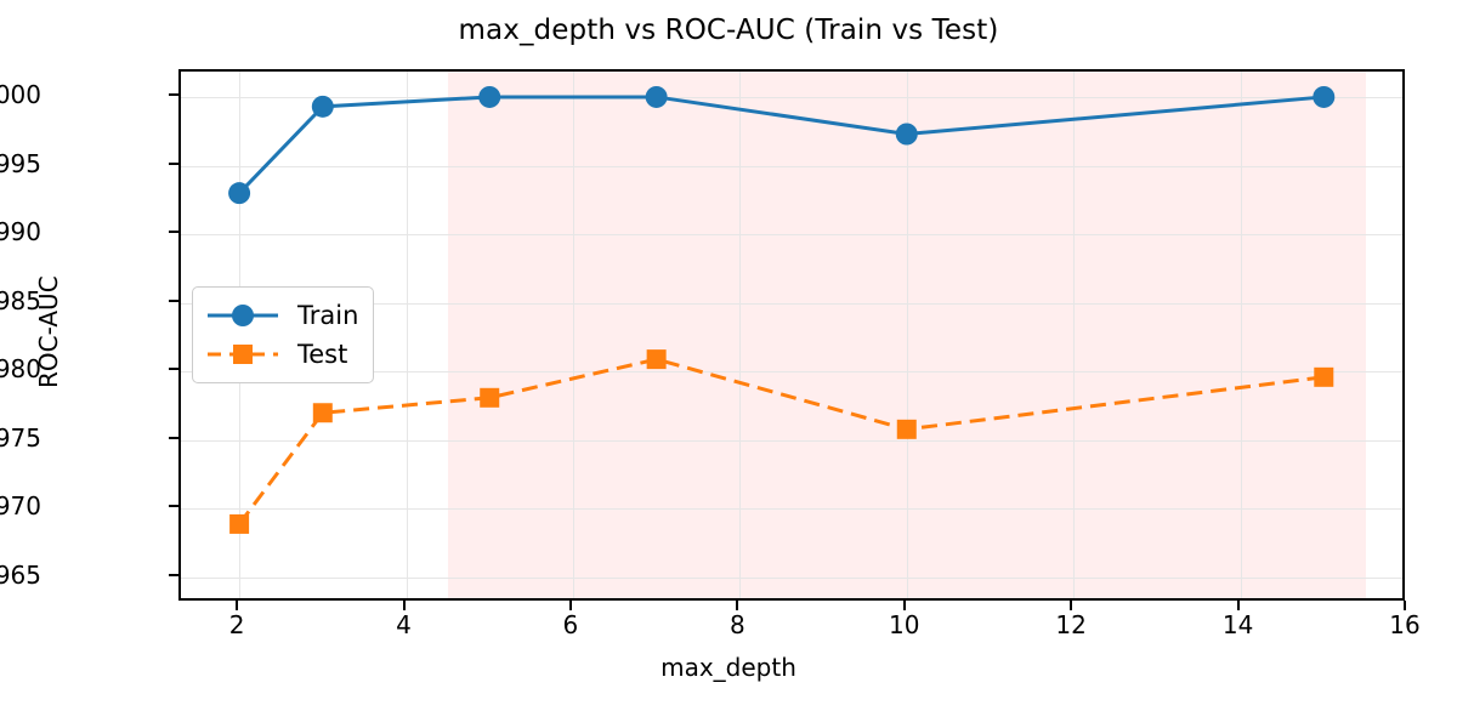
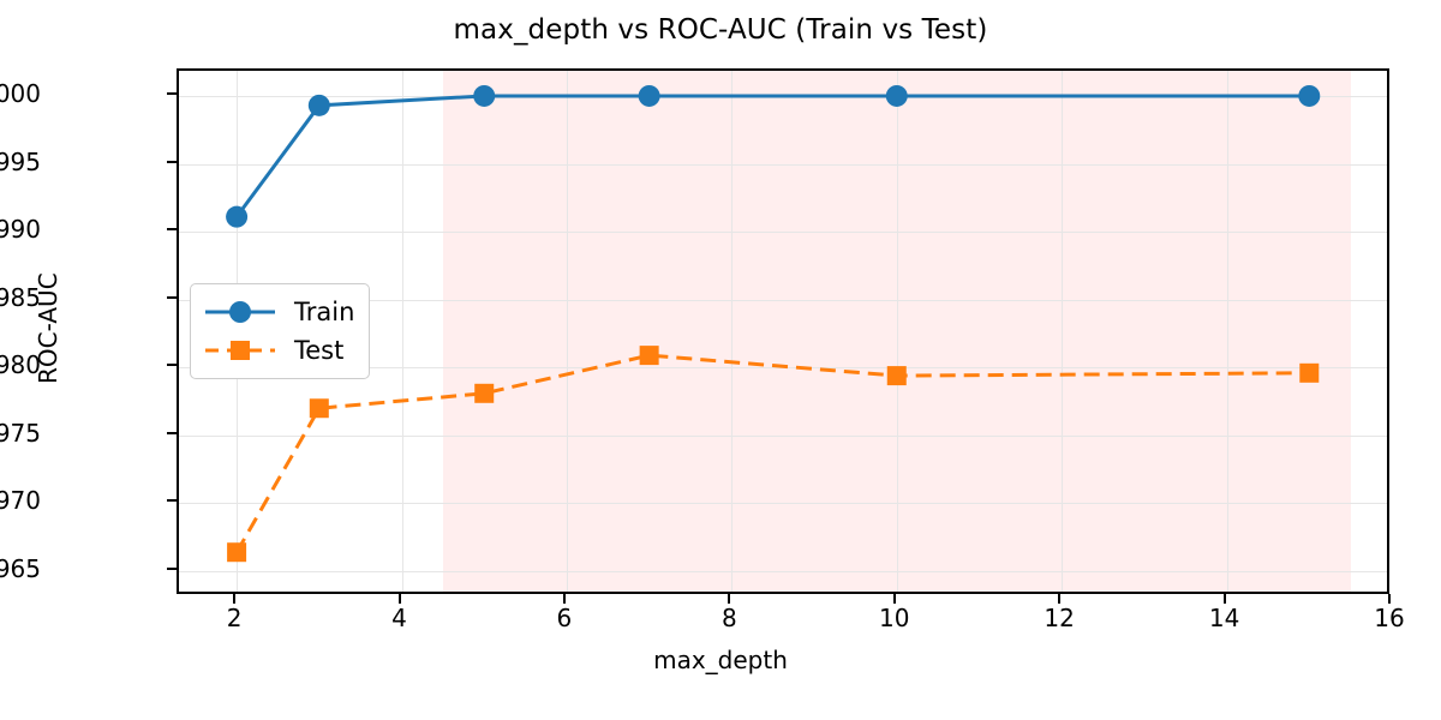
Train/2: 0.9930 -> 0.9911
Test/2: 0.9689 -> 0.9664
Train/10: 0.9973 -> 1.0000
Test/10: 0.9758 -> 0.9794
